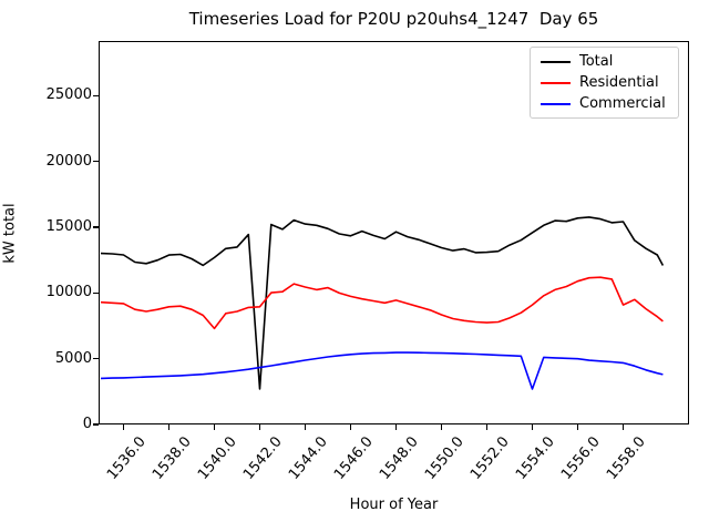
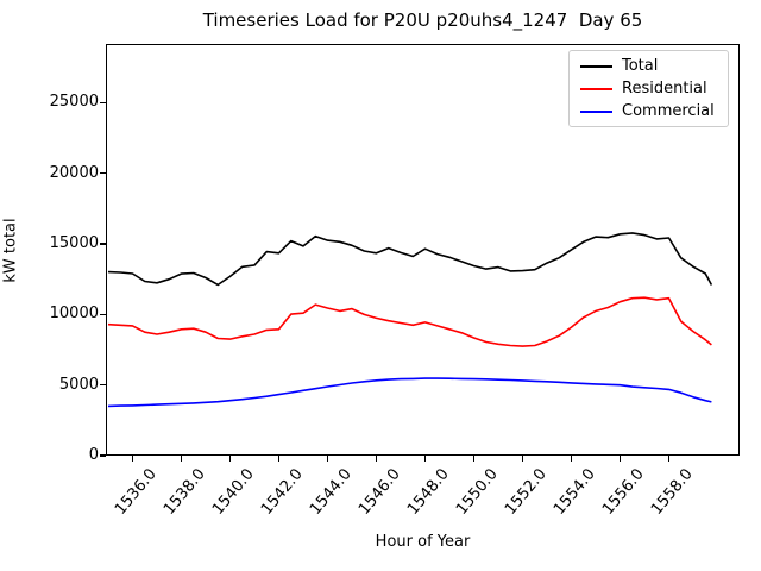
Residential/1540.0: 7300 -> 8200
Total/1542.0: 2700 -> 14400
Commercial/1554.0: 2700 -> 5200
Residential/1558.0: 9100 -> 11200
